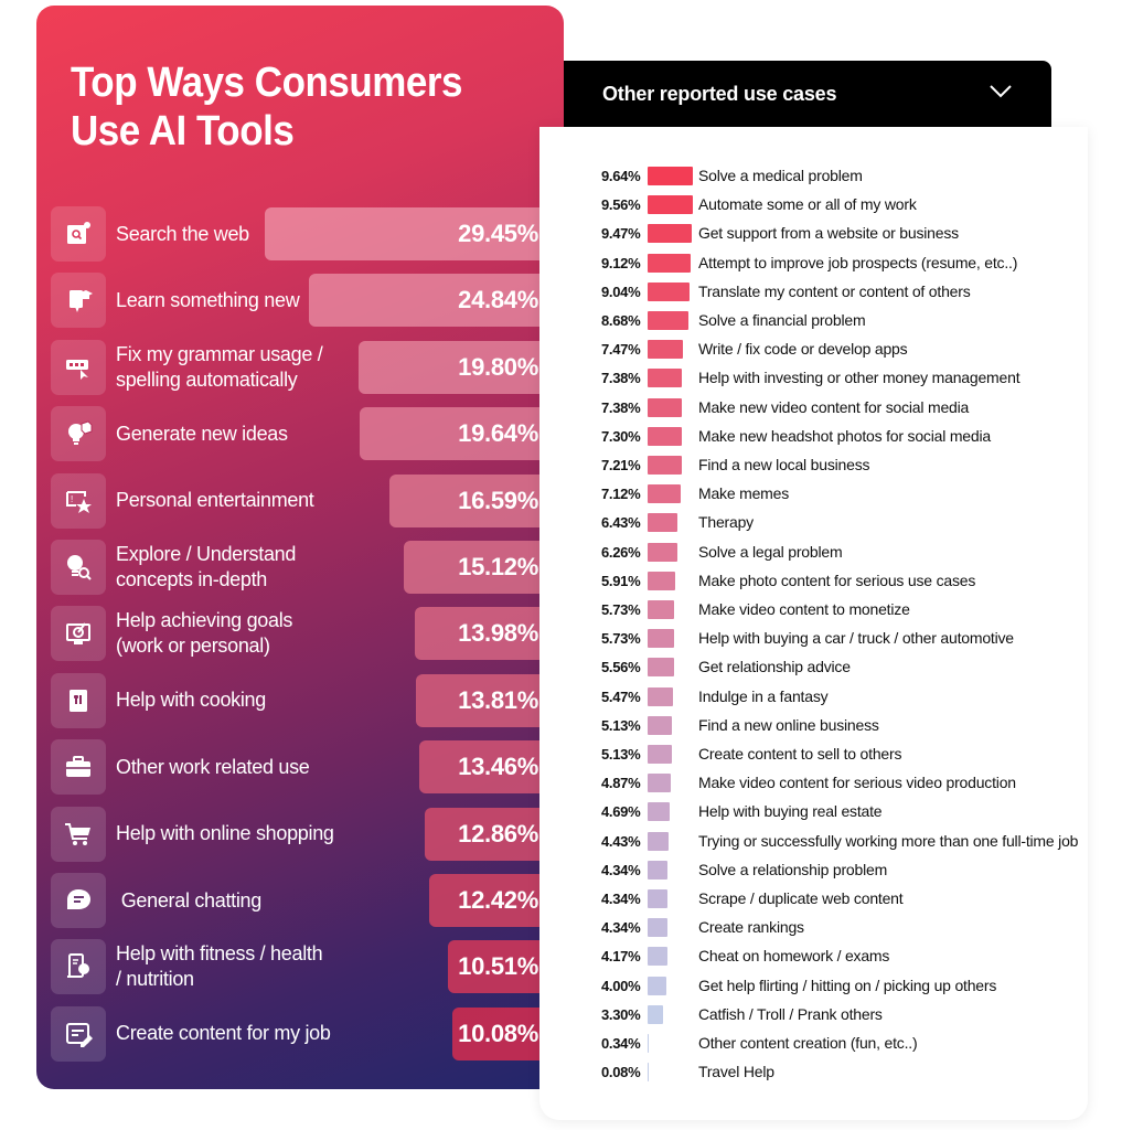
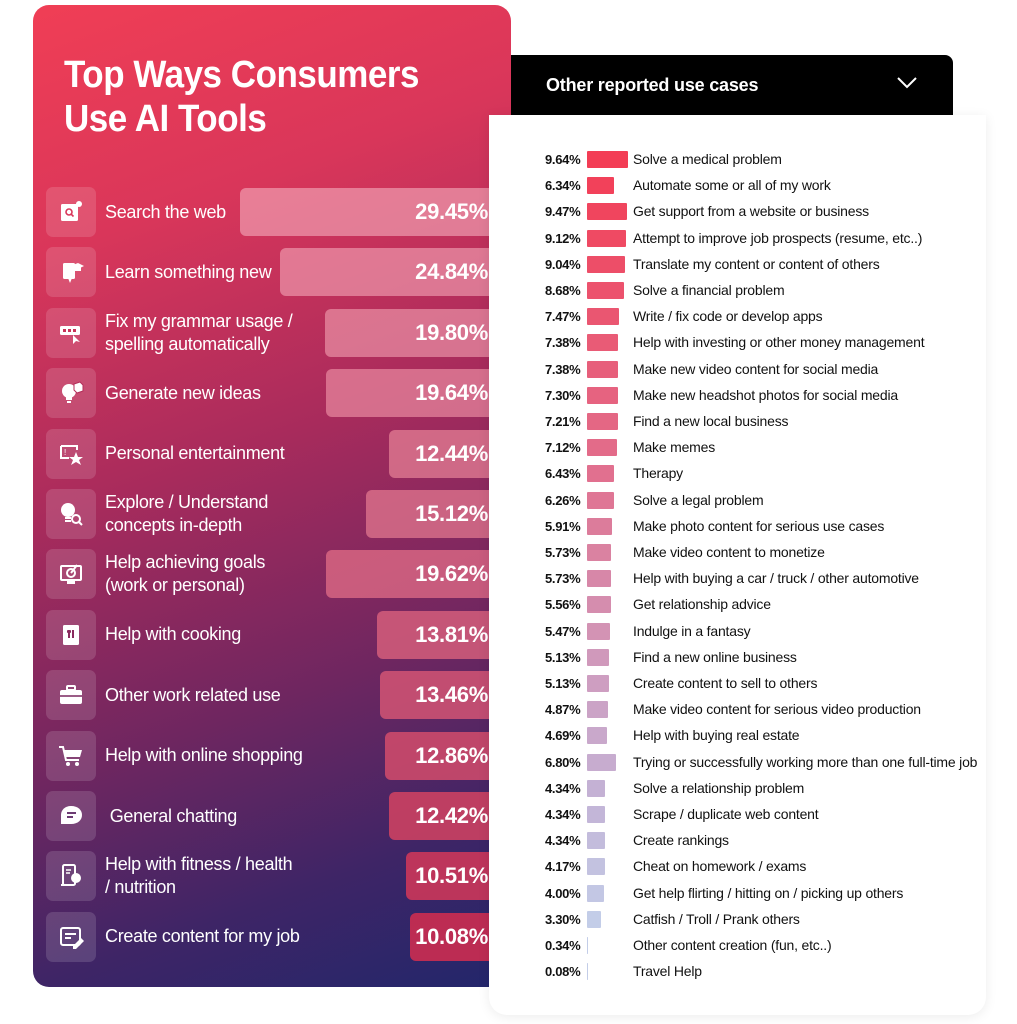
Top Ways Consumers Use AI Tools/Personal entertainment: 16.59% -> 12.44%
Top Ways Consumers Use AI Tools/Help achieving goals (work or personal): 13.98% -> 19.62%
Other reported use cases/Automate some or all of my work: 9.56% -> 6.34%
Other reported use cases/Trying or successfully working more than one full-time job: 4.43% -> 6.80%
